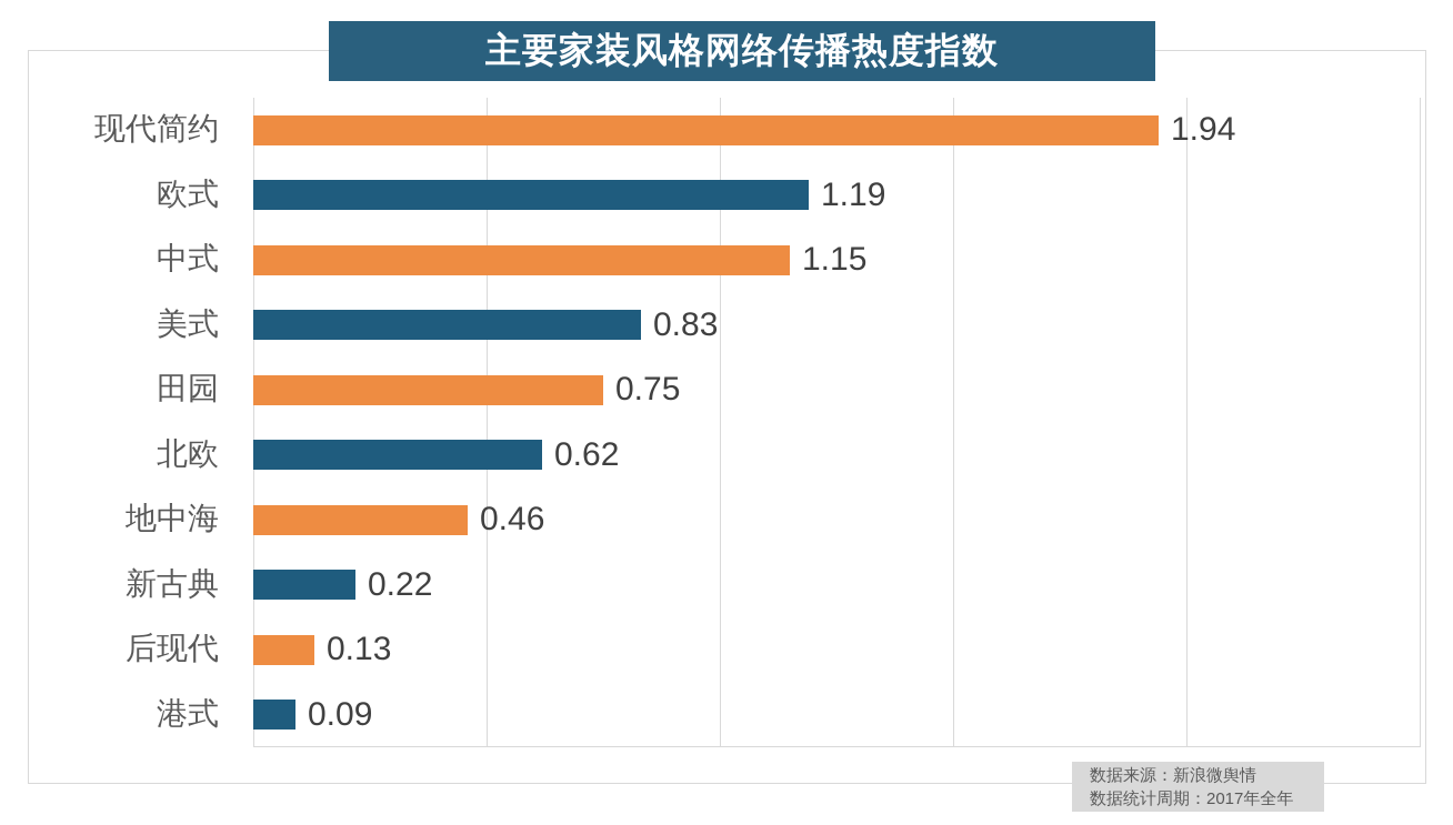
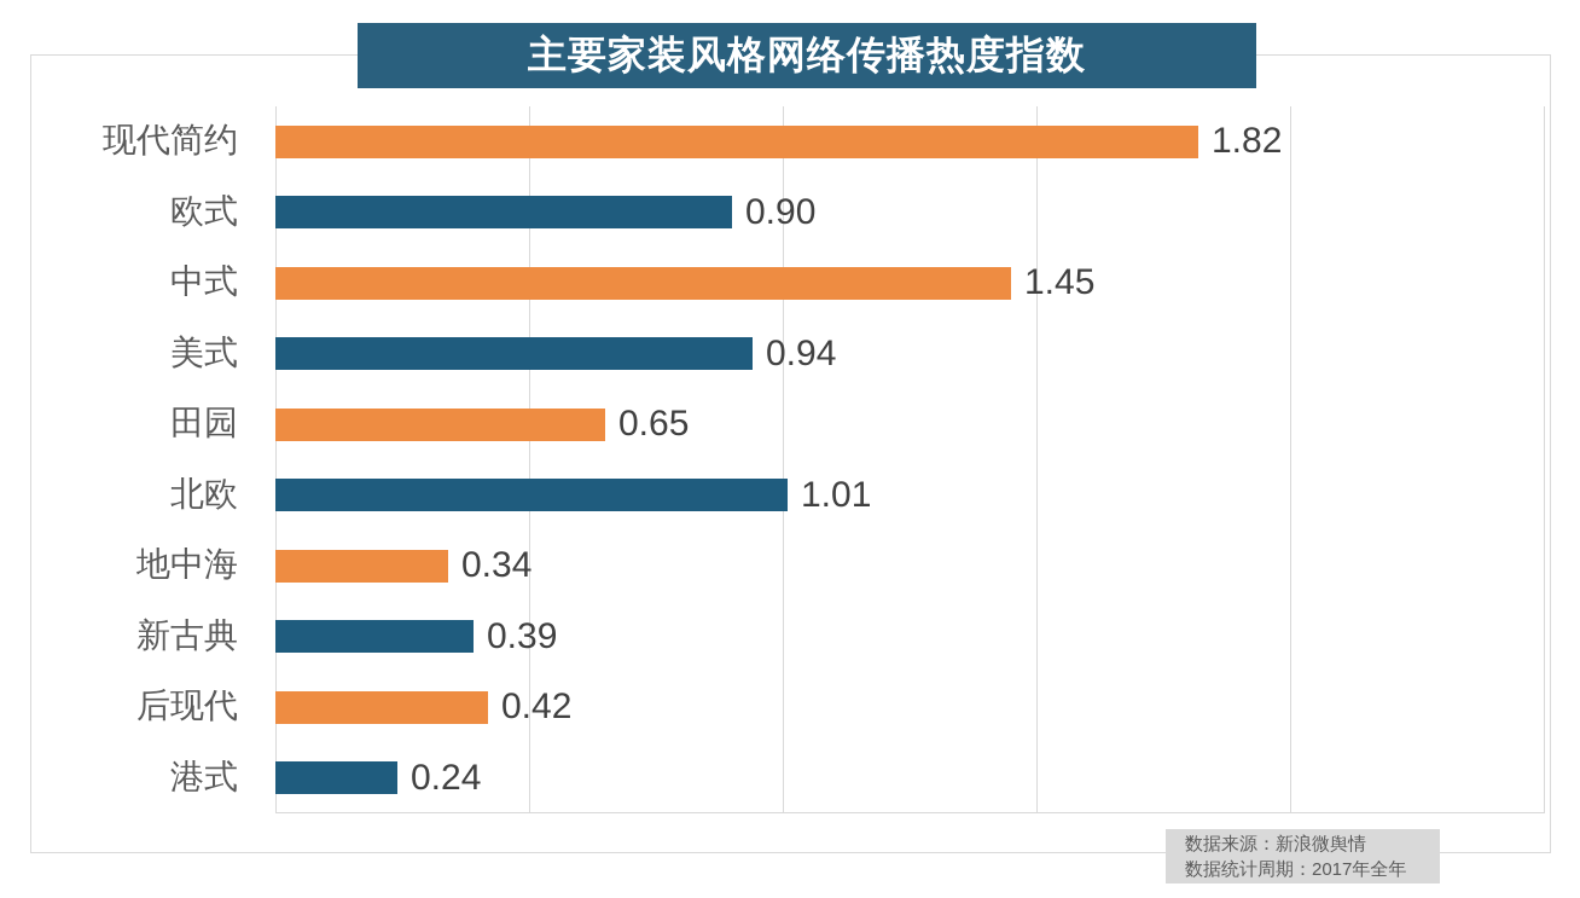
现代简约: 1.94 -> 1.82
欧式: 1.19 -> 0.90
中式: 1.15 -> 1.45
美式: 0.83 -> 0.94
田园: 0.75 -> 0.65
北欧: 0.62 -> 1.01
地中海: 0.46 -> 0.34
新古典: 0.22 -> 0.39
后现代: 0.13 -> 0.42
港式: 0.09 -> 0.24
